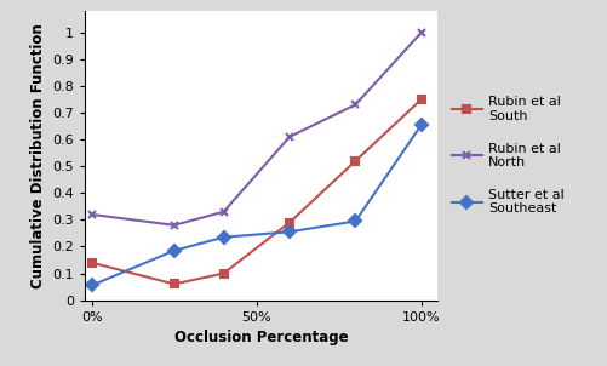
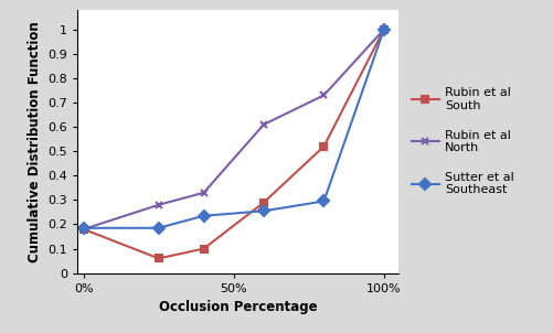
Rubin et al South/0%: 0.14 -> 0.18
Rubin et al North/0%: 0.32 -> 0.18
Sutter et al Southeast/0%: 0.055 -> 0.185
Rubin et al South/100%: 0.75 -> 1.00
Sutter et al Southeast/100%: 0.655 -> 1.000
